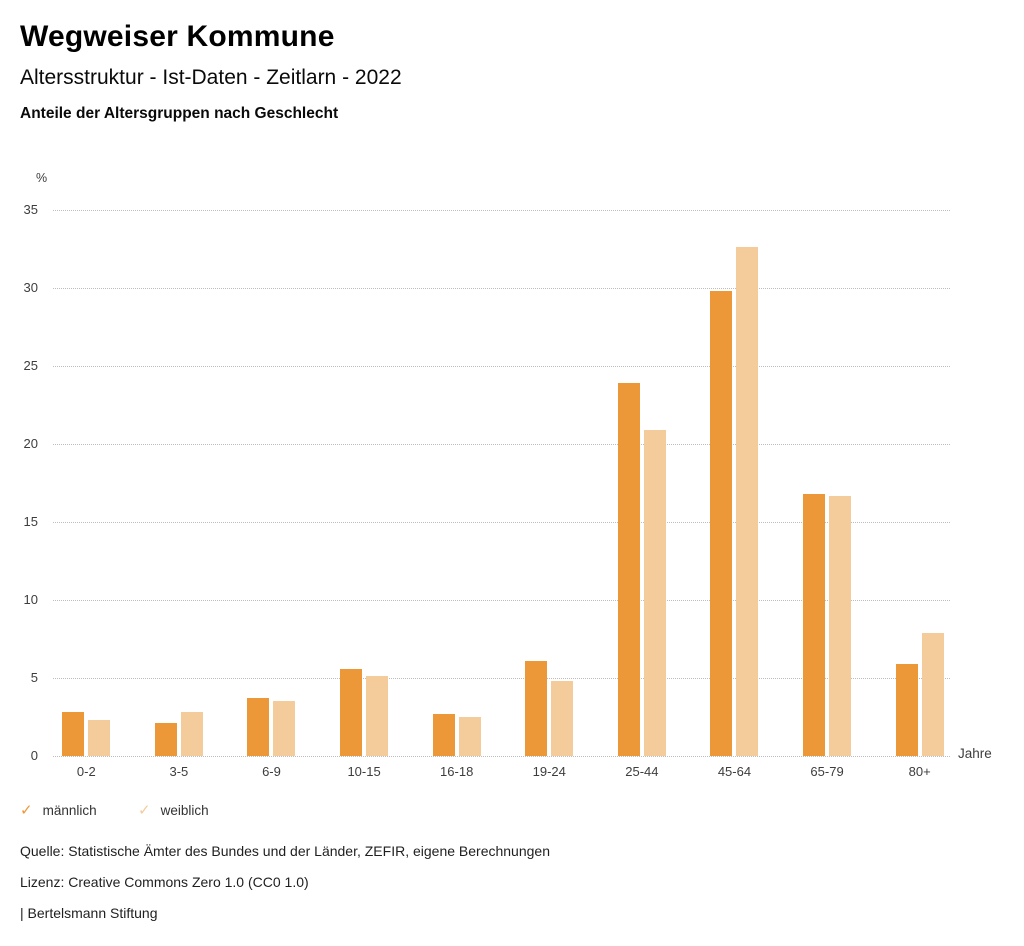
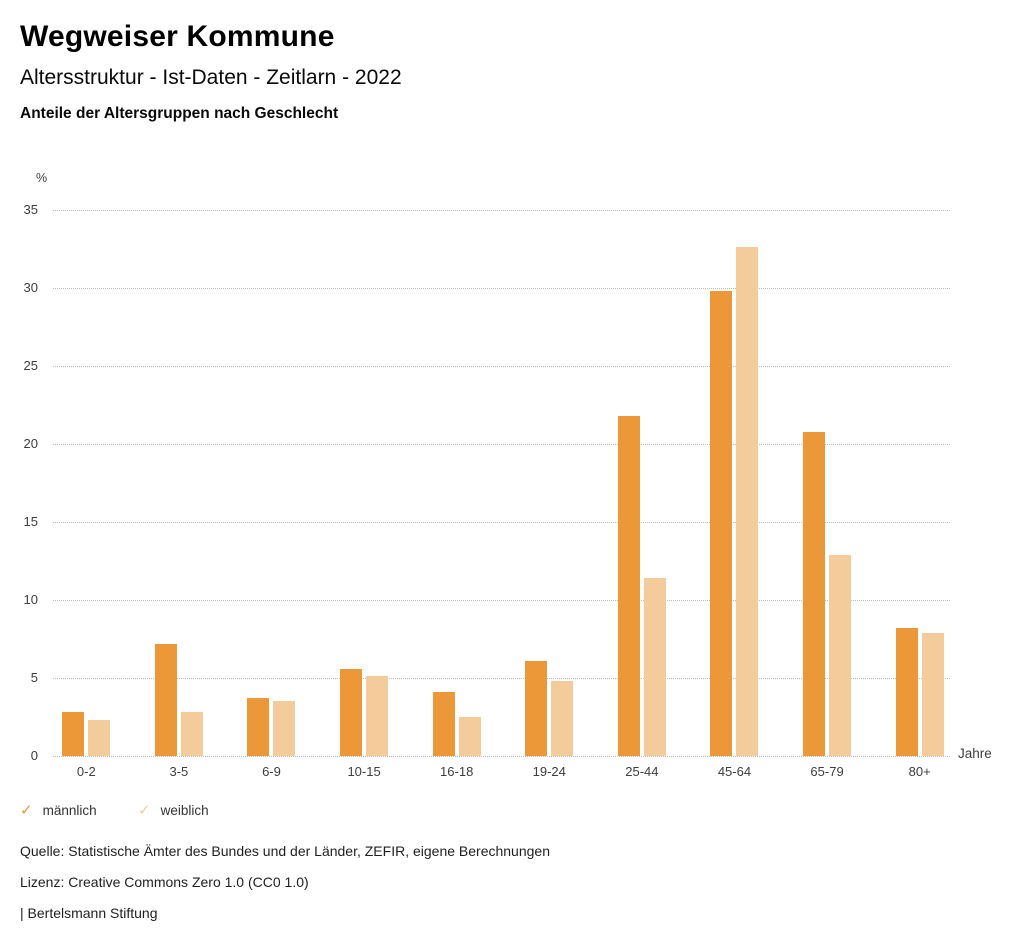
männlich/3-5: 2.1 -> 7.2
männlich/16-18: 2.7 -> 4.1
männlich/25-44: 23.9 -> 21.8
weiblich/25-44: 20.9 -> 11.4
männlich/65-79: 16.8 -> 20.8
weiblich/65-79: 16.7 -> 12.9
männlich/80+: 5.9 -> 8.2
